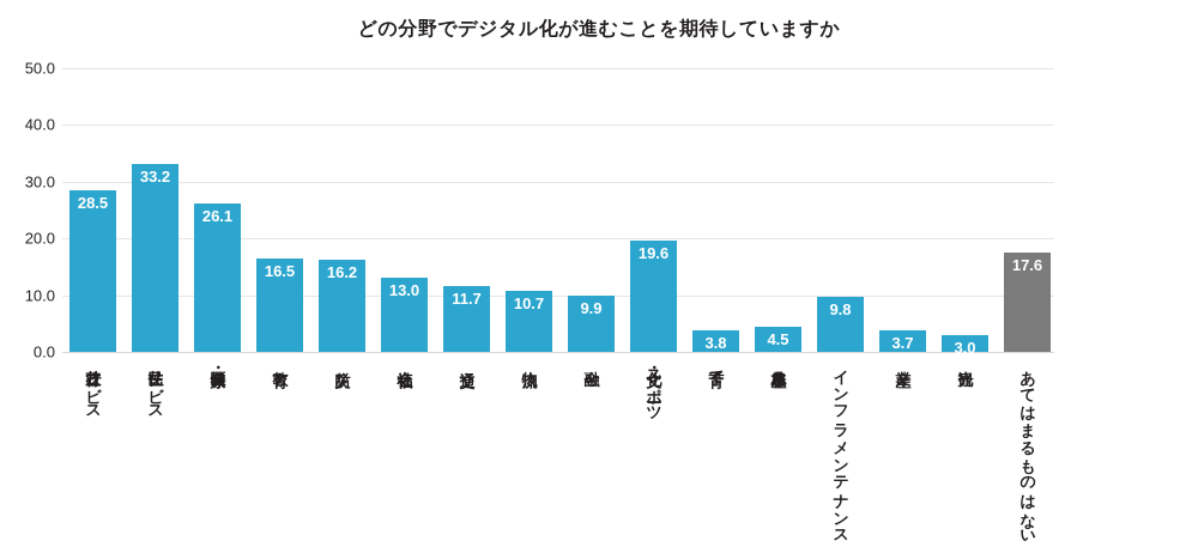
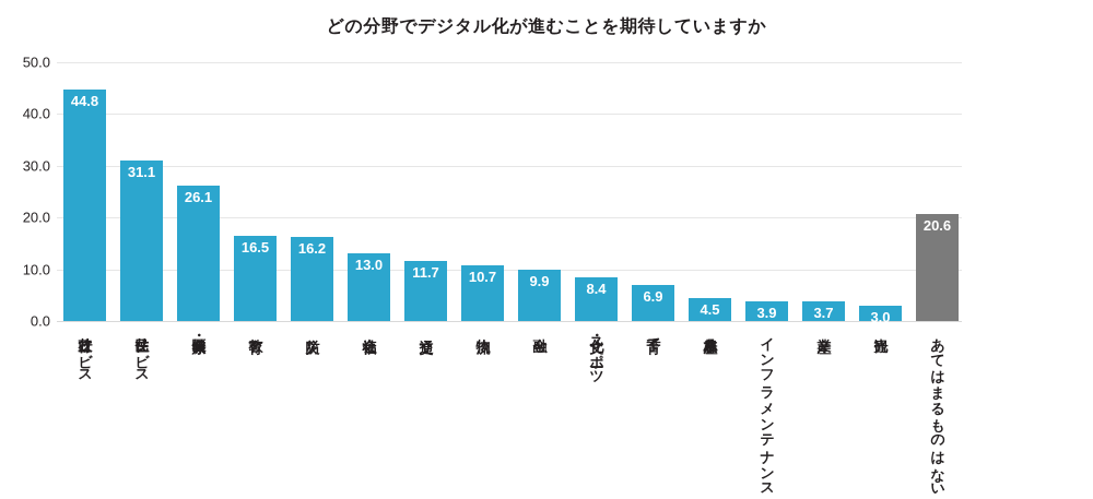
行政サービス: 28.5 -> 44.8
住民サービス: 33.2 -> 31.1
文化・スポーツ: 19.6 -> 8.4
子育て: 3.8 -> 6.9
インフラメンテナンス: 9.8 -> 3.9
あてはまるものはない: 17.6 -> 20.6
